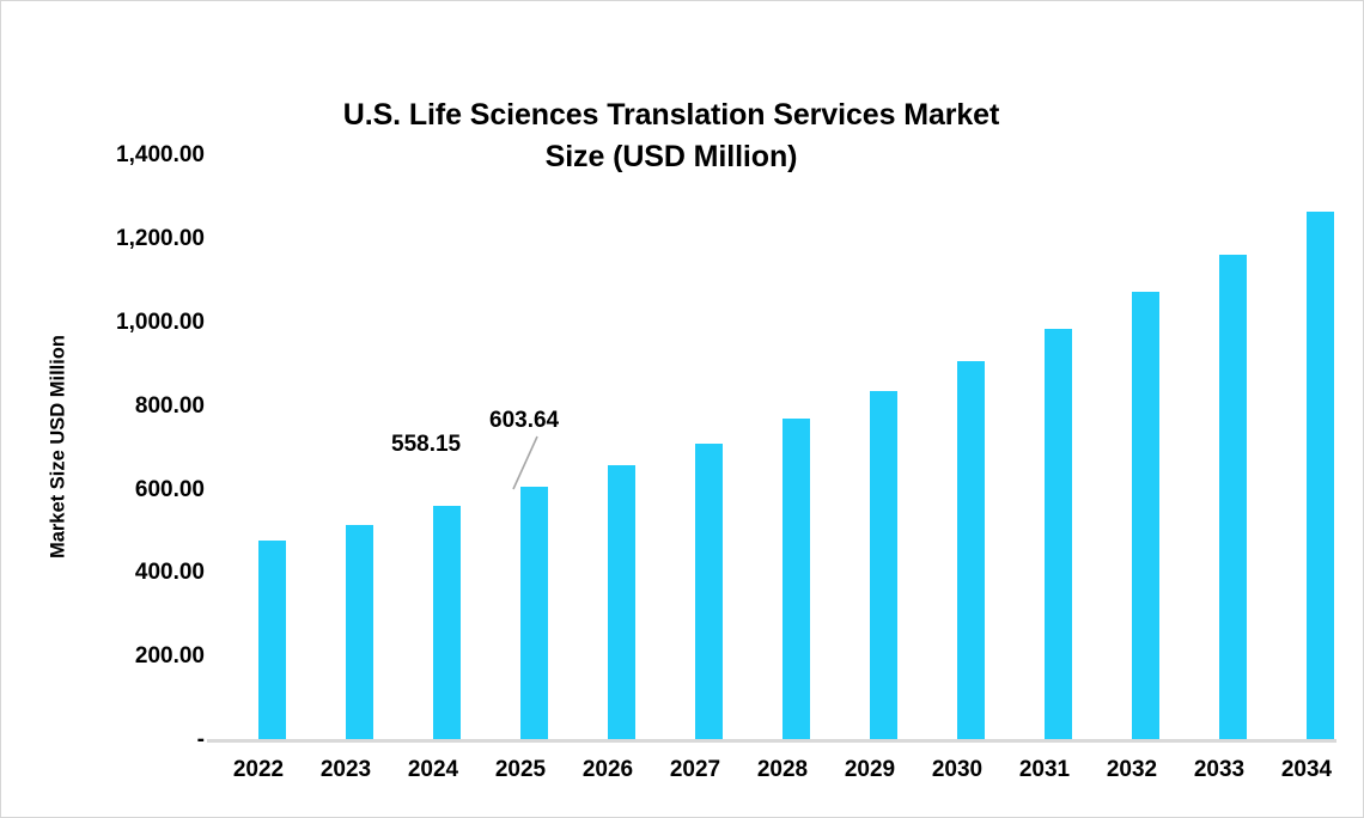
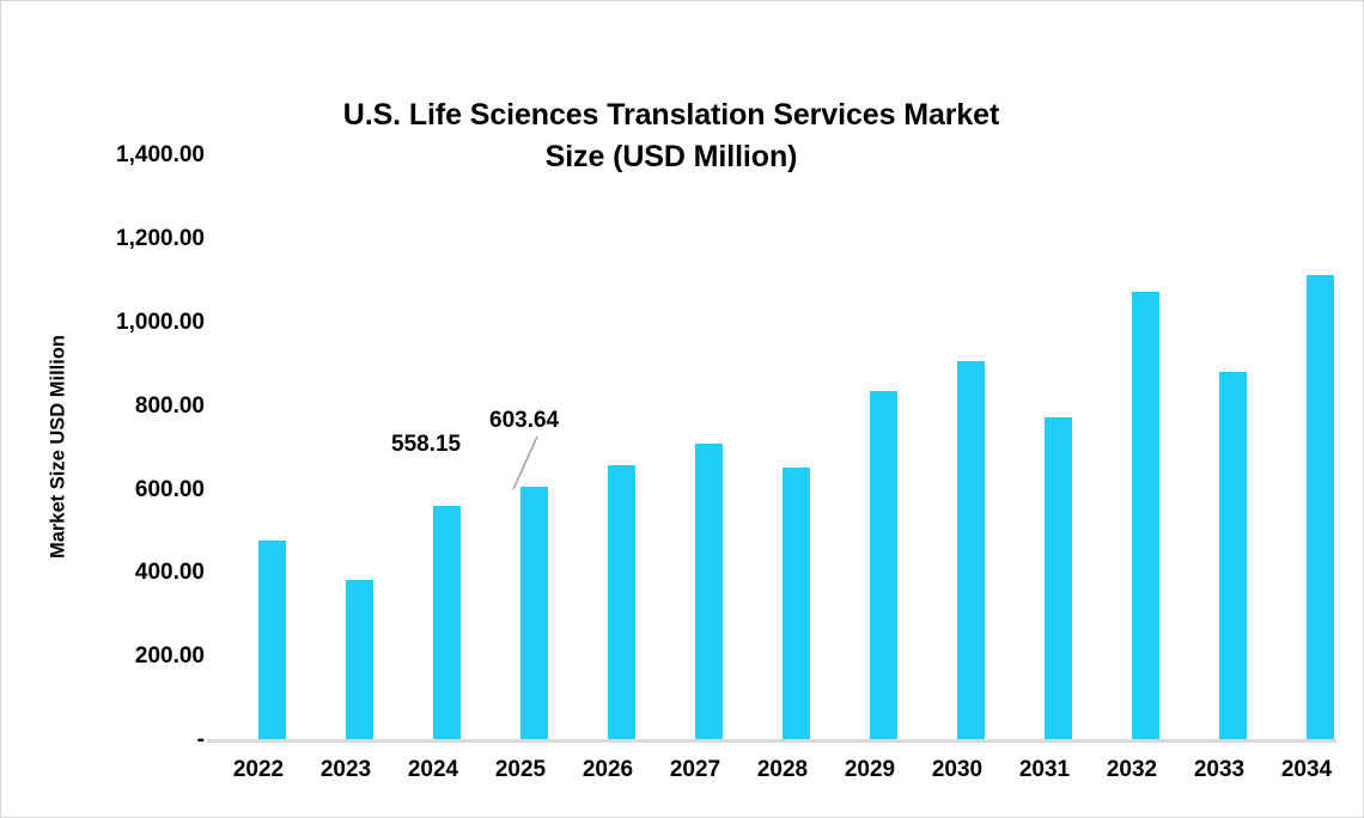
2023: 510 -> 380
2028: 770 -> 650
2031: 980 -> 770
2033: 1160 -> 880
2034: 1260 -> 1110
